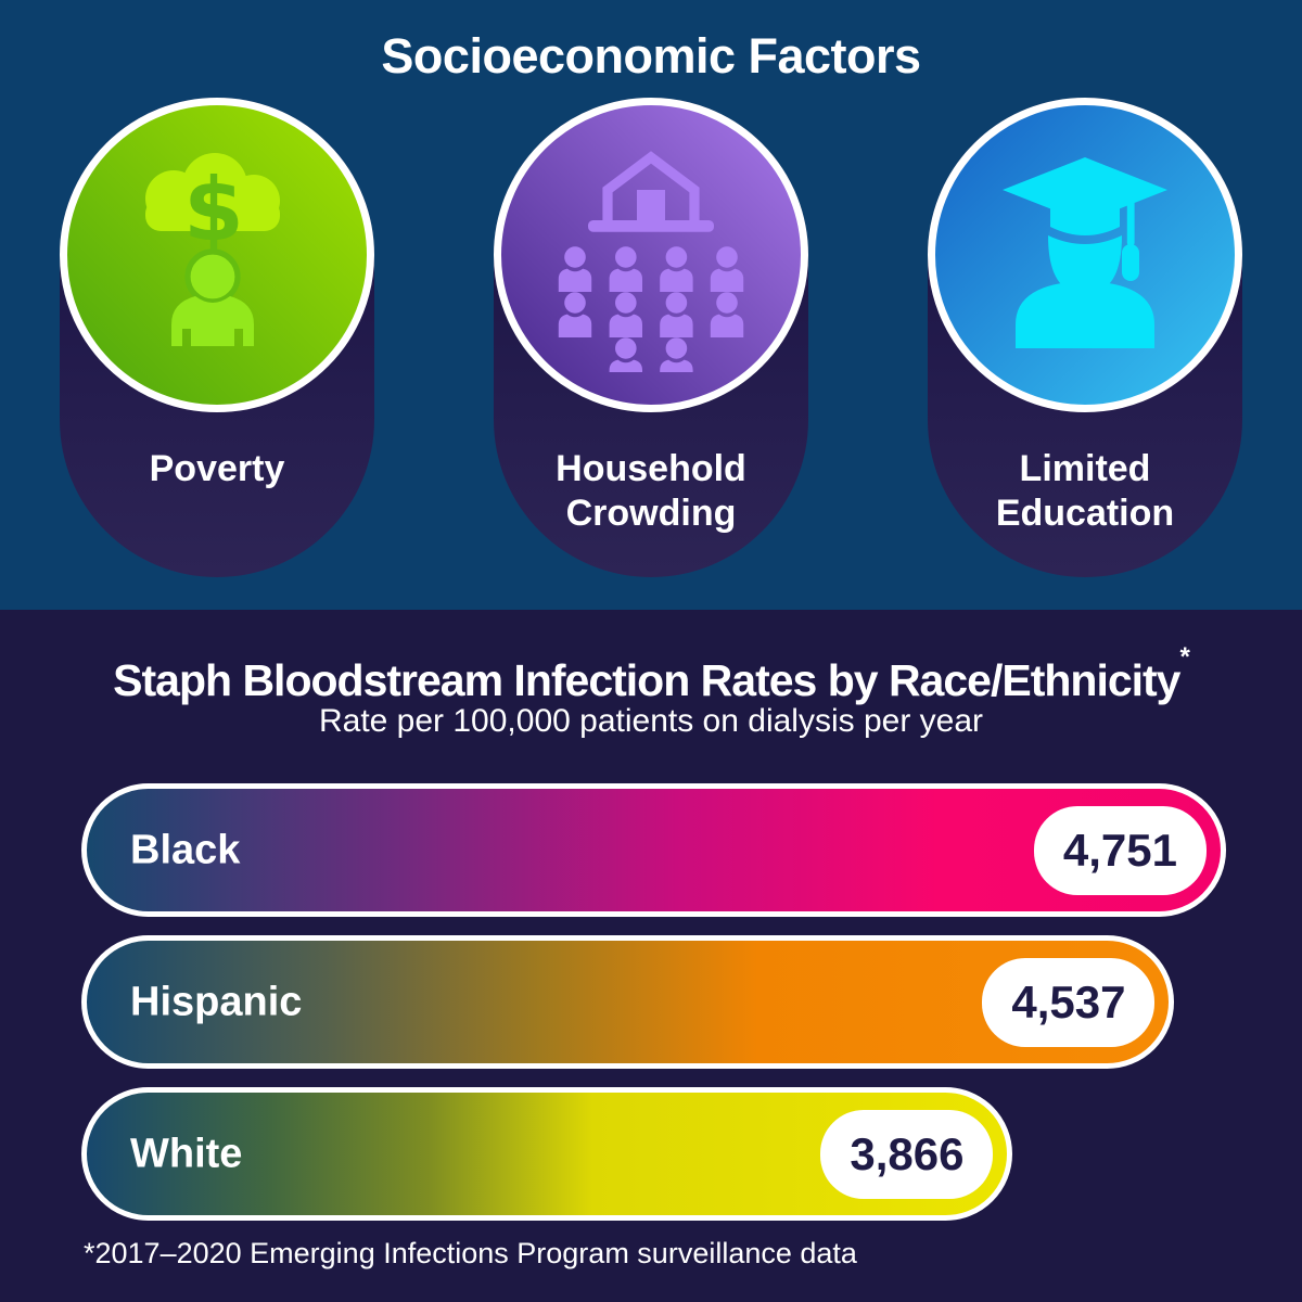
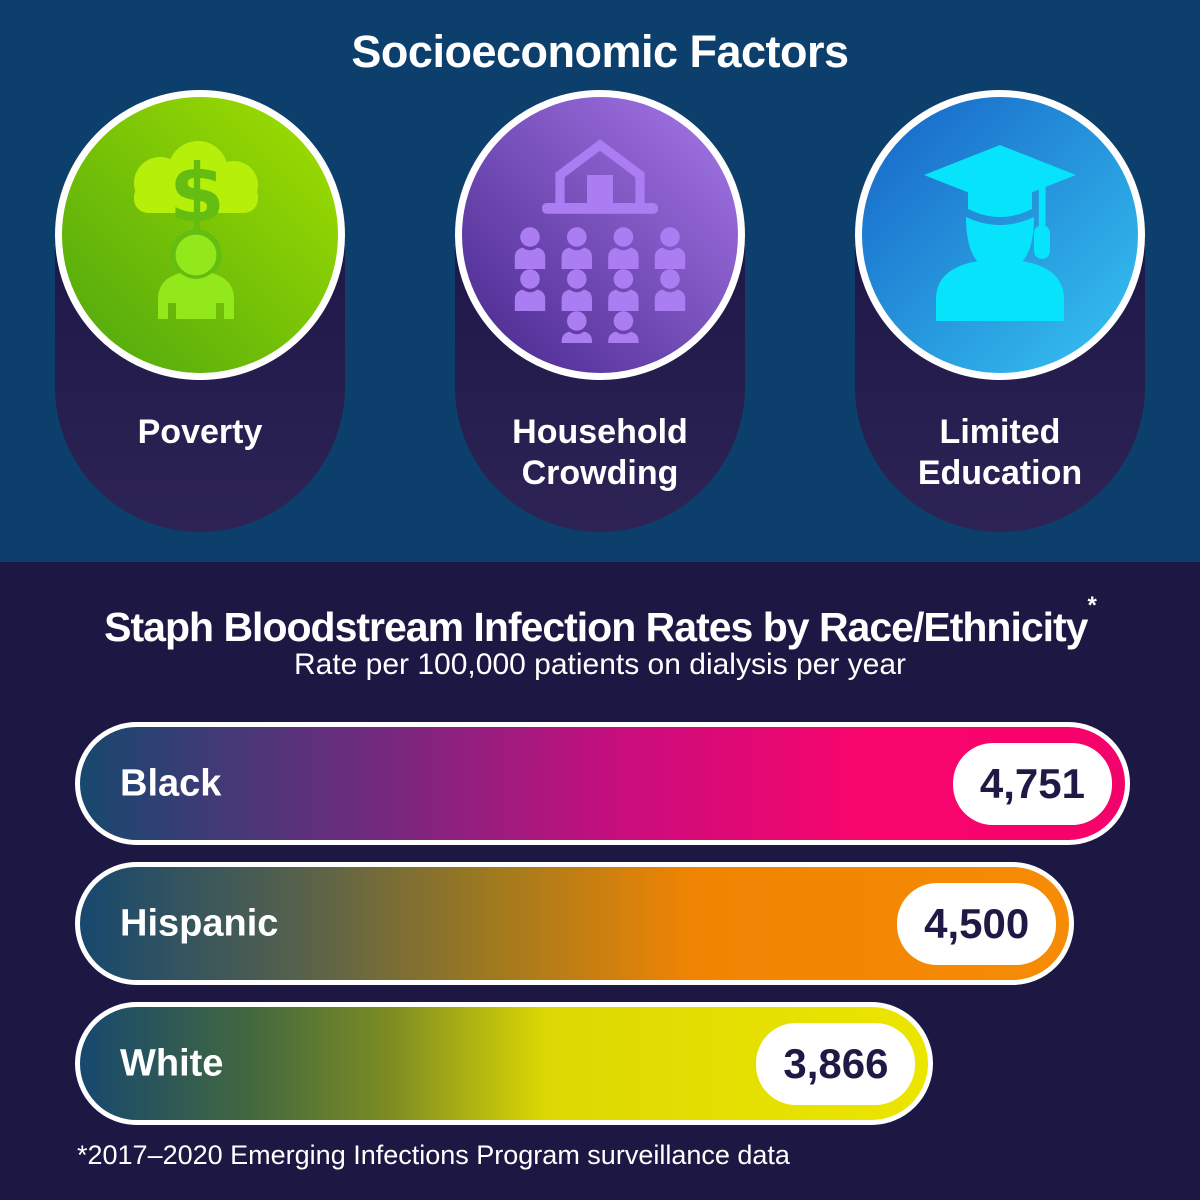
Hispanic: 4,537 -> 4,500
